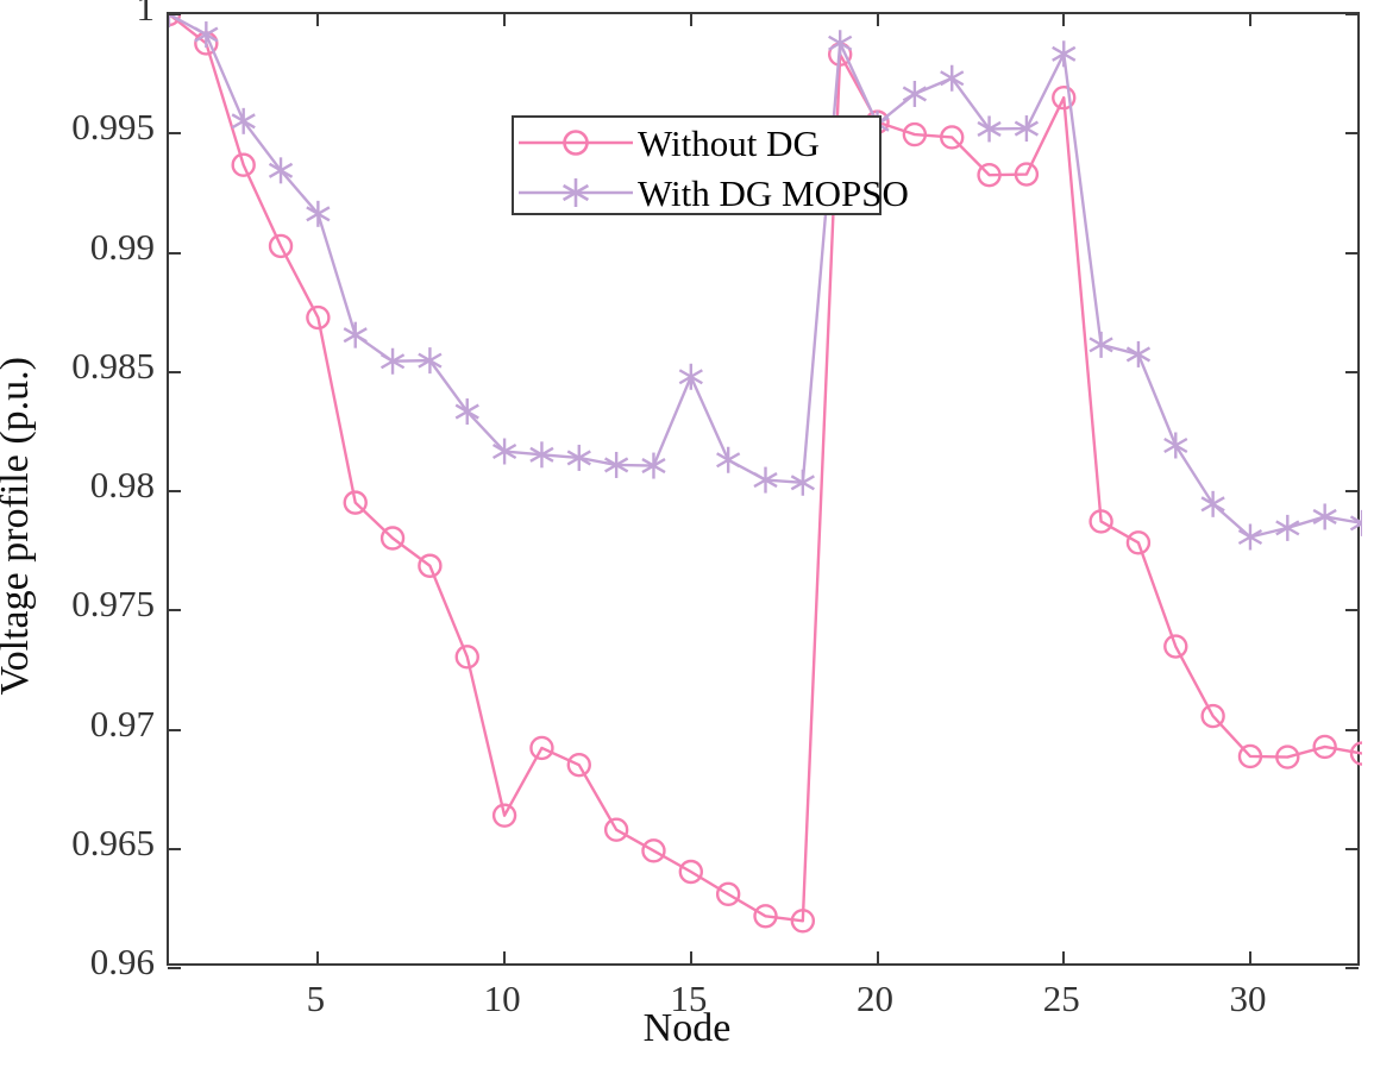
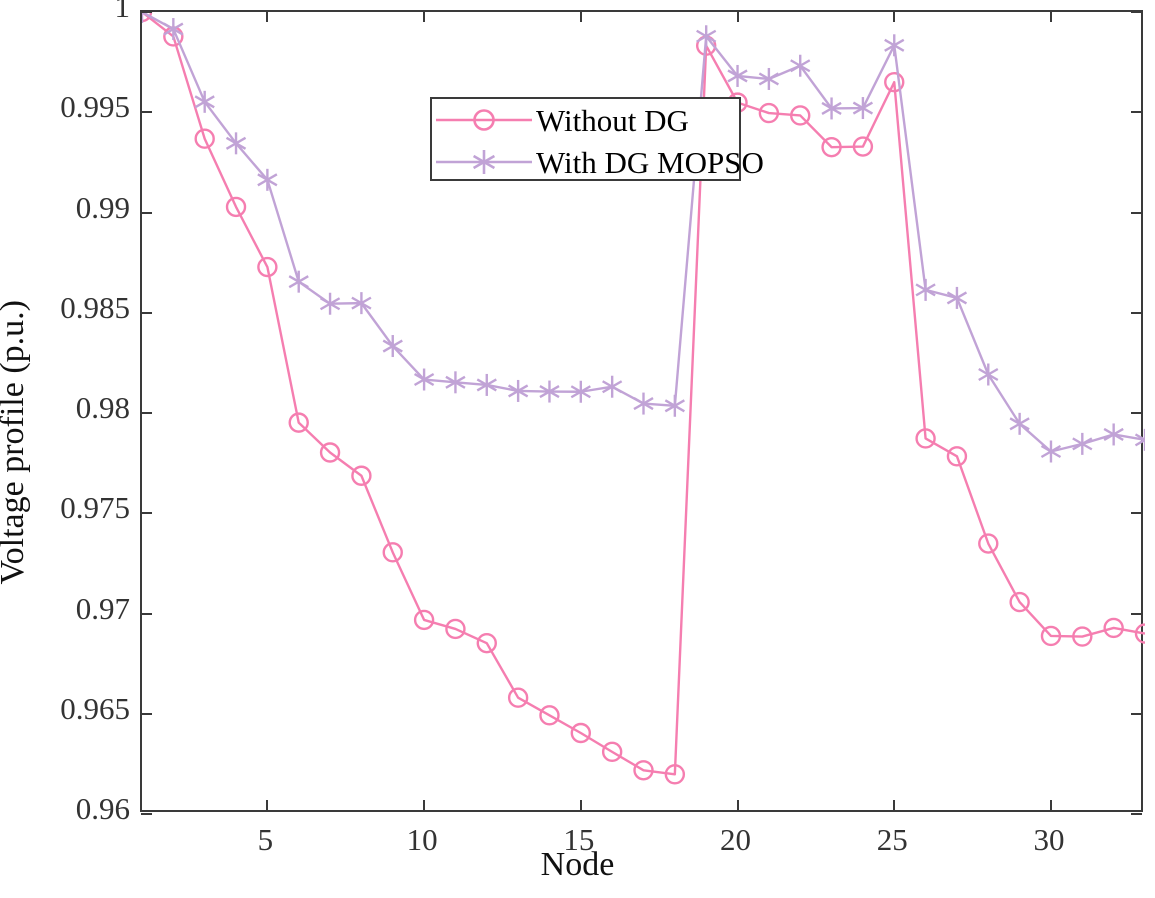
Without DG/10: 0.9664 -> 0.9697
With DG MOPSO/15: 0.9848 -> 0.9811
With DG MOPSO/20: 0.9954 -> 0.9968
